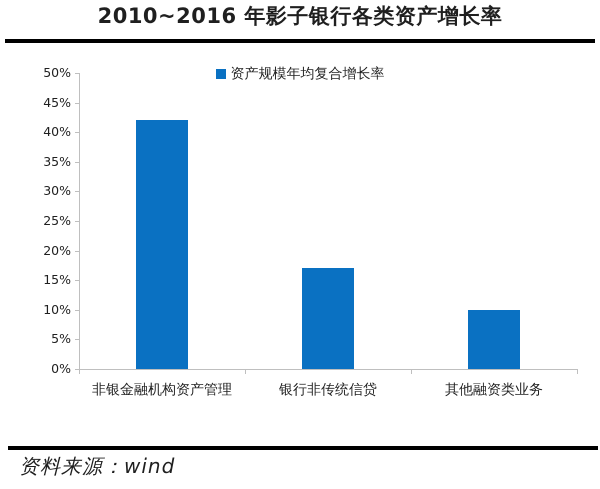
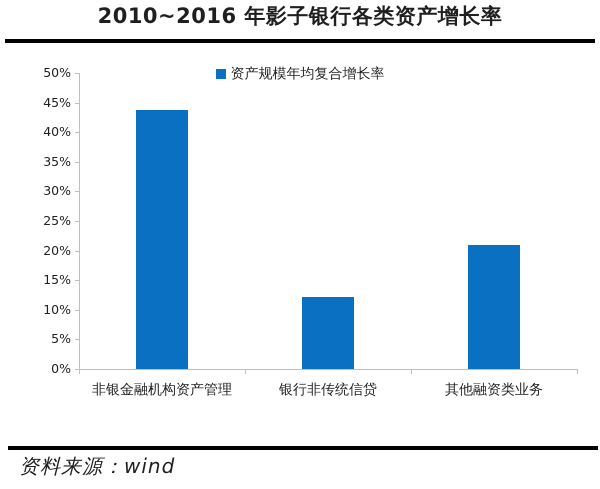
非银金融机构资产管理: 42% -> 44%
银行非传统信贷: 17% -> 12%
其他融资类业务: 10% -> 21%
